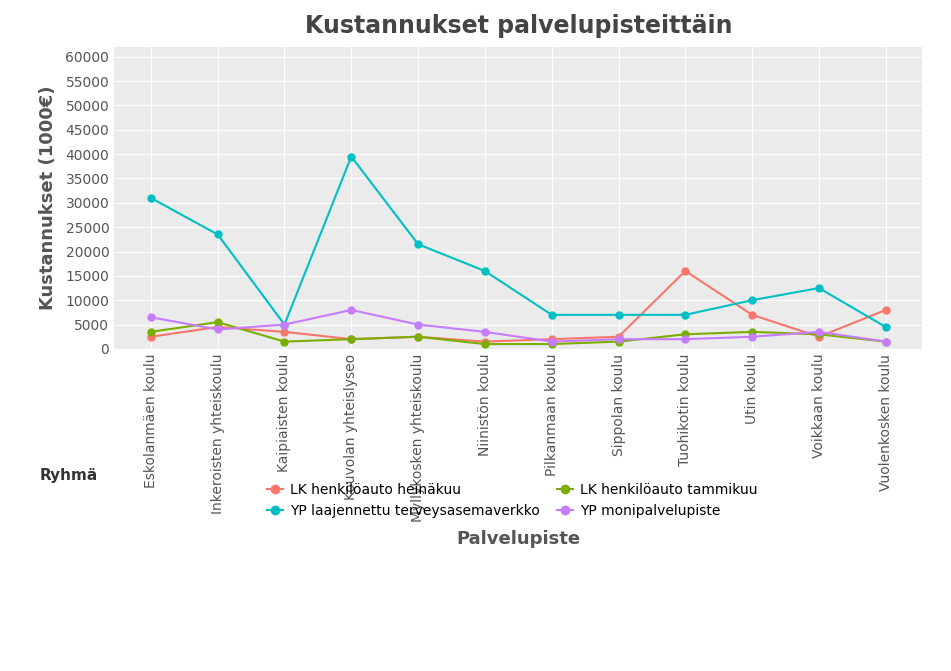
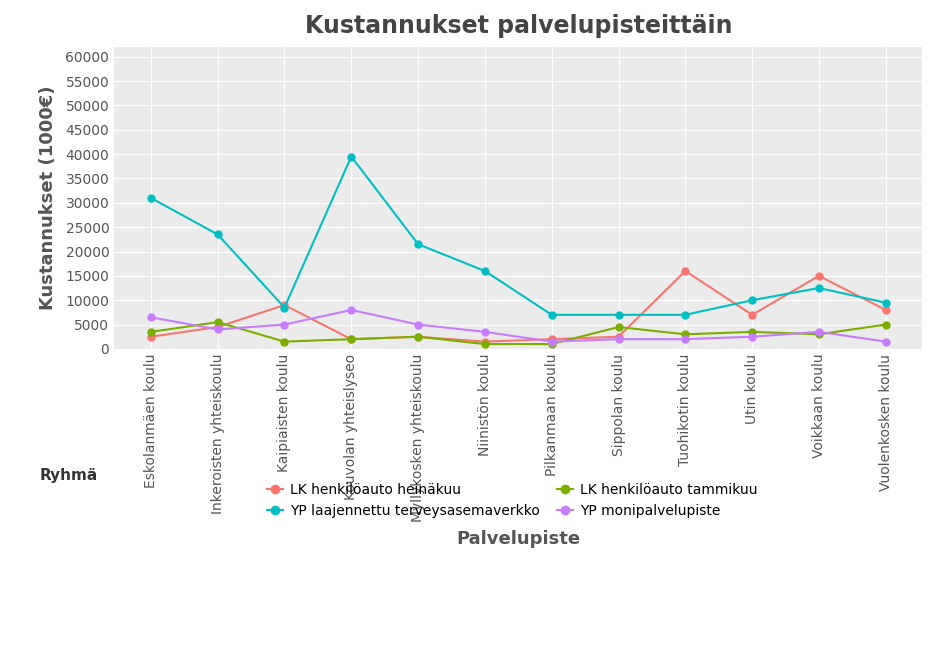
LK henkilöauto heinäkuu/Kaipiaisten koulu: 3500 -> 9000
YP laajennettu terveysasemaverkko/Kaipiaisten koulu: 5000 -> 8500
LK henkilöauto tammikuu/Sippolan koulu: 1500 -> 4500
LK henkilöauto heinäkuu/Voikkaan koulu: 2500 -> 15000
YP laajennettu terveysasemaverkko/Vuolenkosken koulu: 4500 -> 9500
LK henkilöauto tammikuu/Vuolenkosken koulu: 1500 -> 5000
